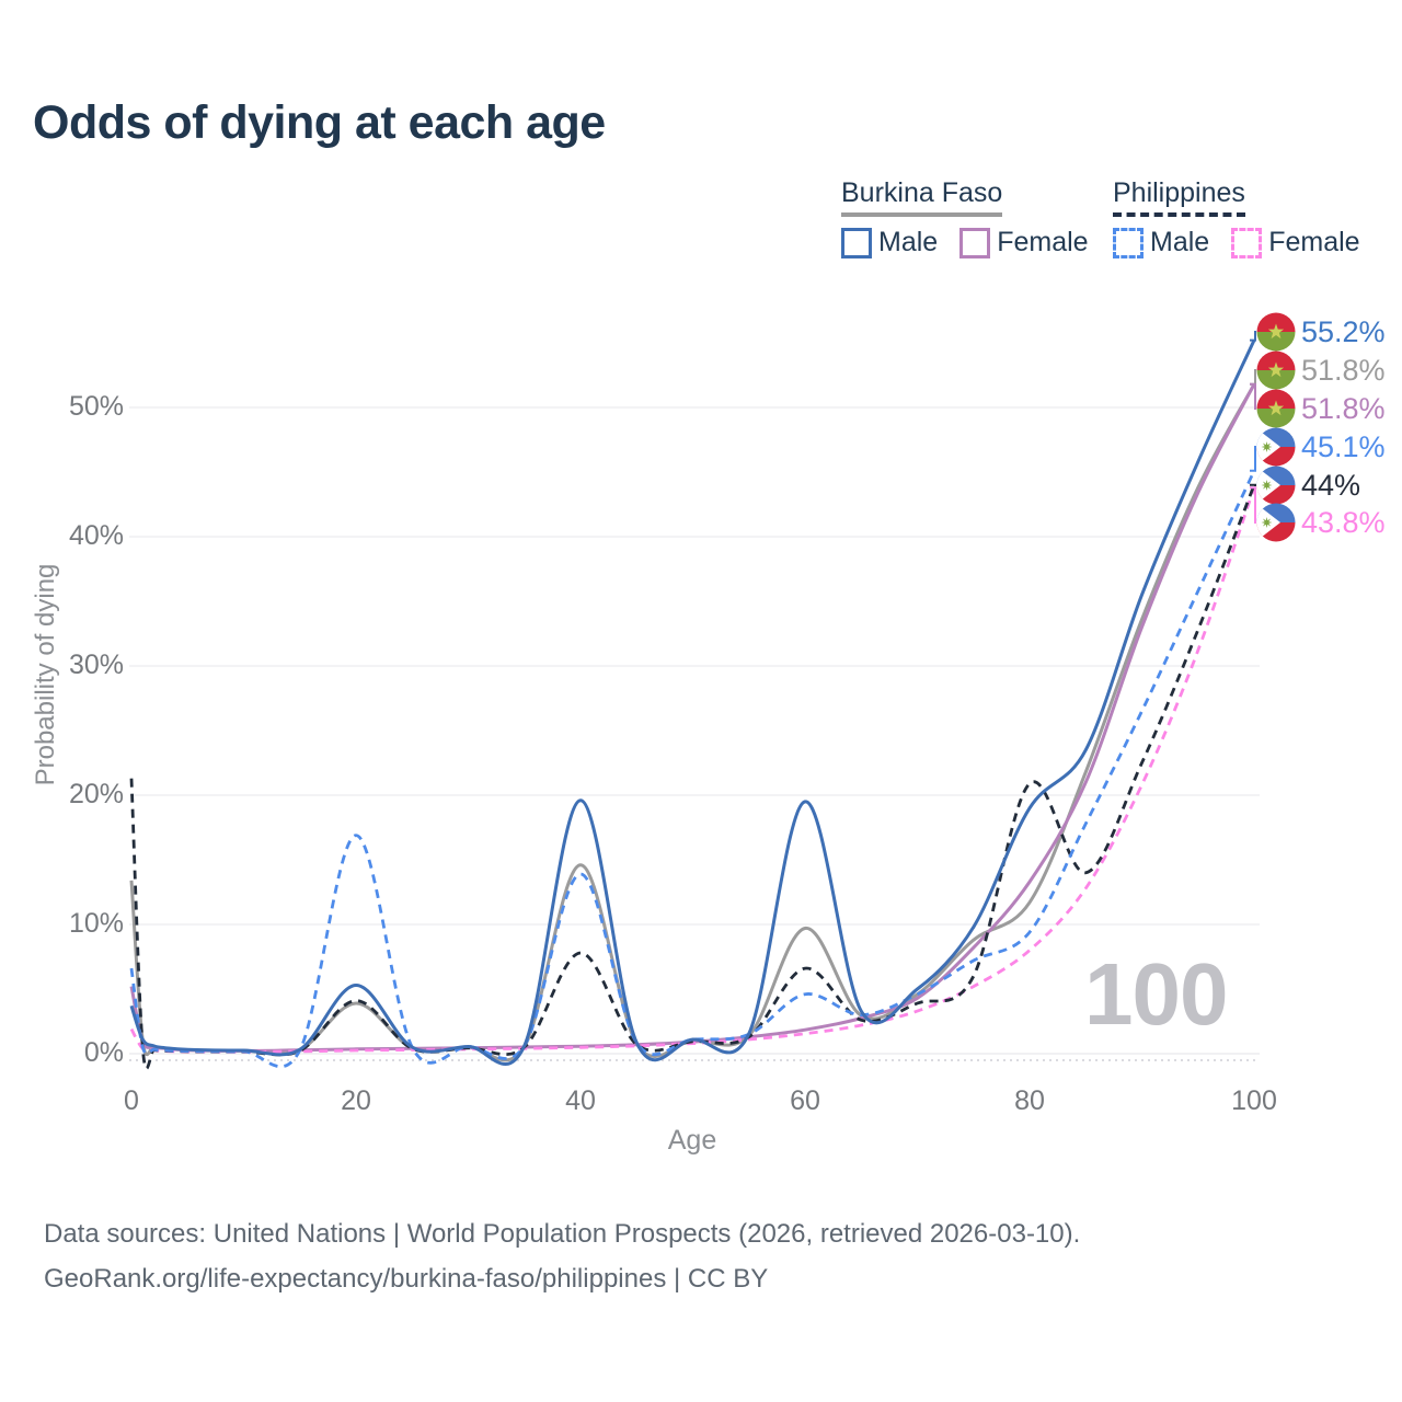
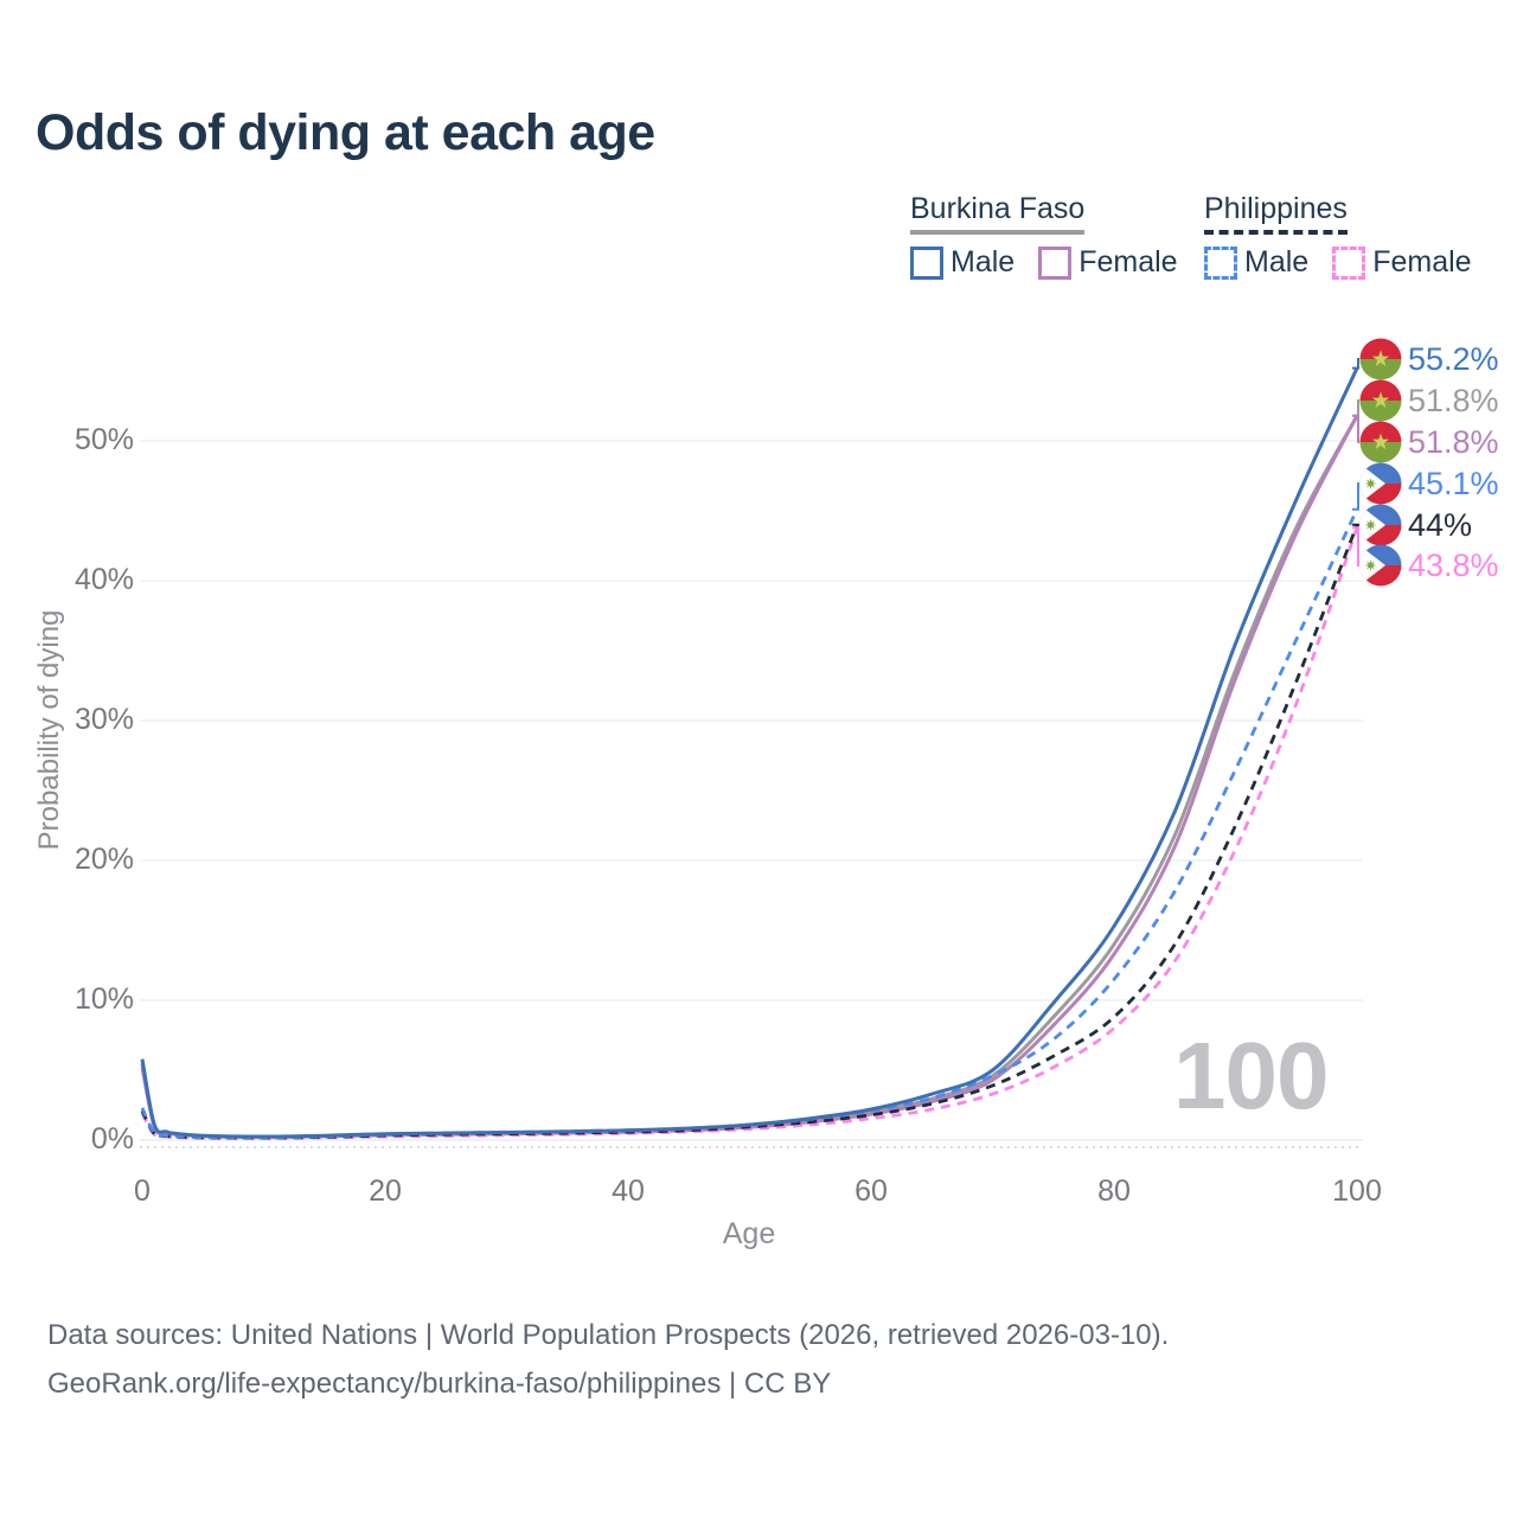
Burkina Faso Male/0: 3.7% -> 5.8%
Burkina Faso/0: 13.4% -> 5.5%
Philippines Male/0: 6.6% -> 2.3%
Philippines/0: 21.3% -> 2.1%
Burkina Faso Male/20: 5.3% -> 0.5%
Burkina Faso/20: 3.9% -> 0.4%
Philippines Male/20: 16.9% -> 0.4%
Philippines/20: 4.1% -> 0.3%
Burkina Faso Male/40: 19.6% -> 0.7%
Burkina Faso/40: 14.6% -> 0.6%
Philippines Male/40: 13.9% -> 0.7%
Philippines/40: 7.8% -> 0.6%
Burkina Faso Male/60: 19.5% -> 2.2%
Burkina Faso/60: 9.7% -> 2.0%
Philippines Male/60: 4.6% -> 2.1%
Philippines/60: 6.6% -> 1.8%
Burkina Faso Male/80: 19.0% -> 15.3%
Burkina Faso/80: 11.7% -> 14.0%
Philippines Male/80: 9.4% -> 11.5%
Philippines/80: 20.9% -> 8.8%
